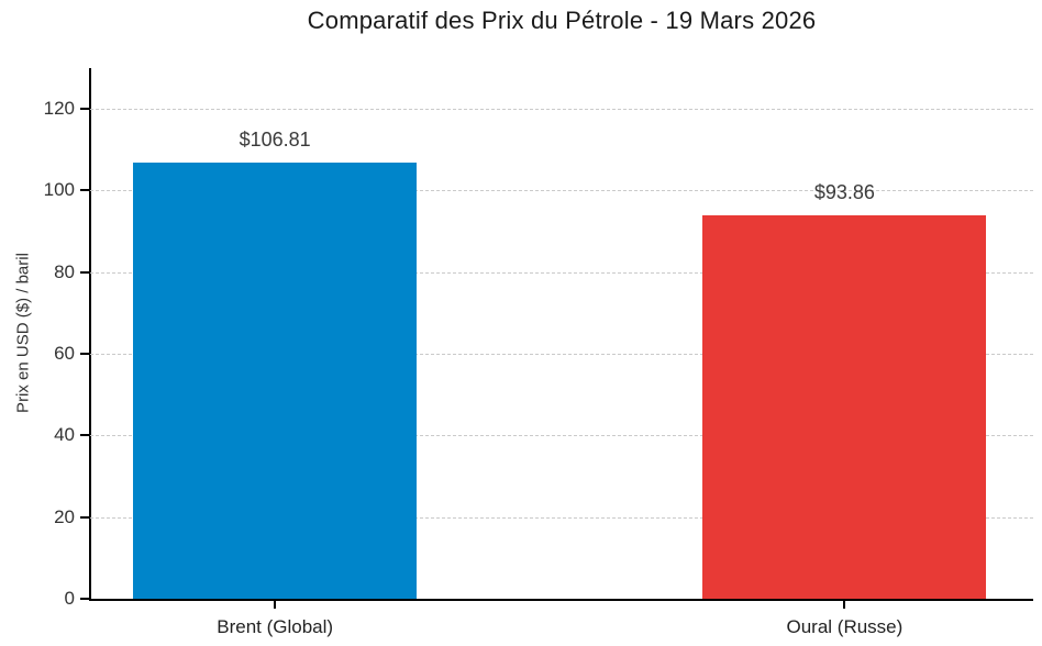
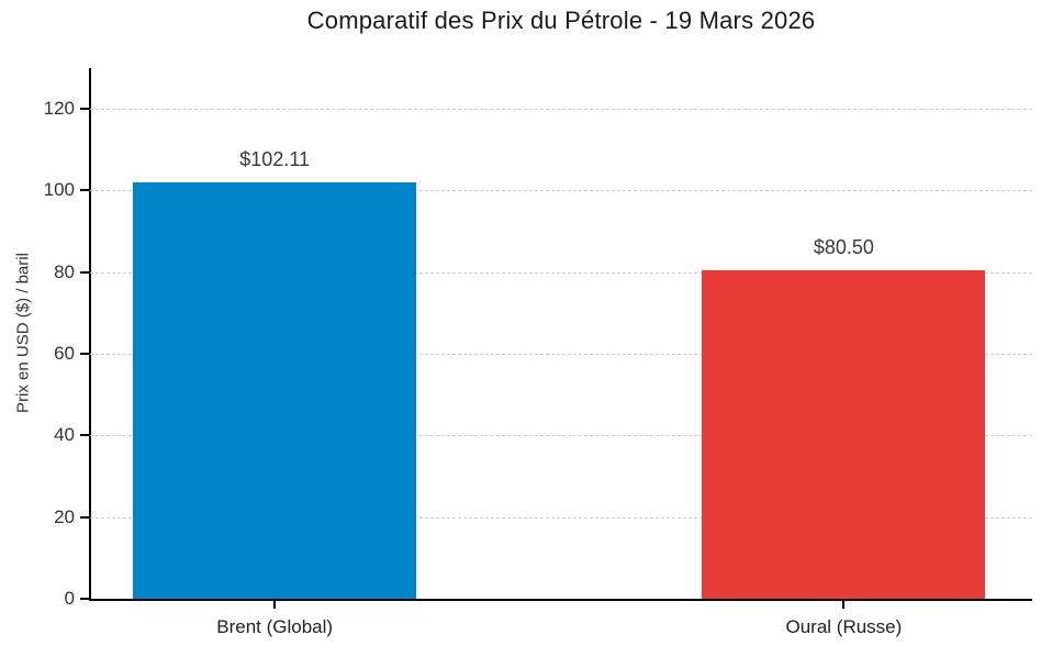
Brent (Global): $106.81 -> $102.11
Oural (Russe): $93.86 -> $80.50
